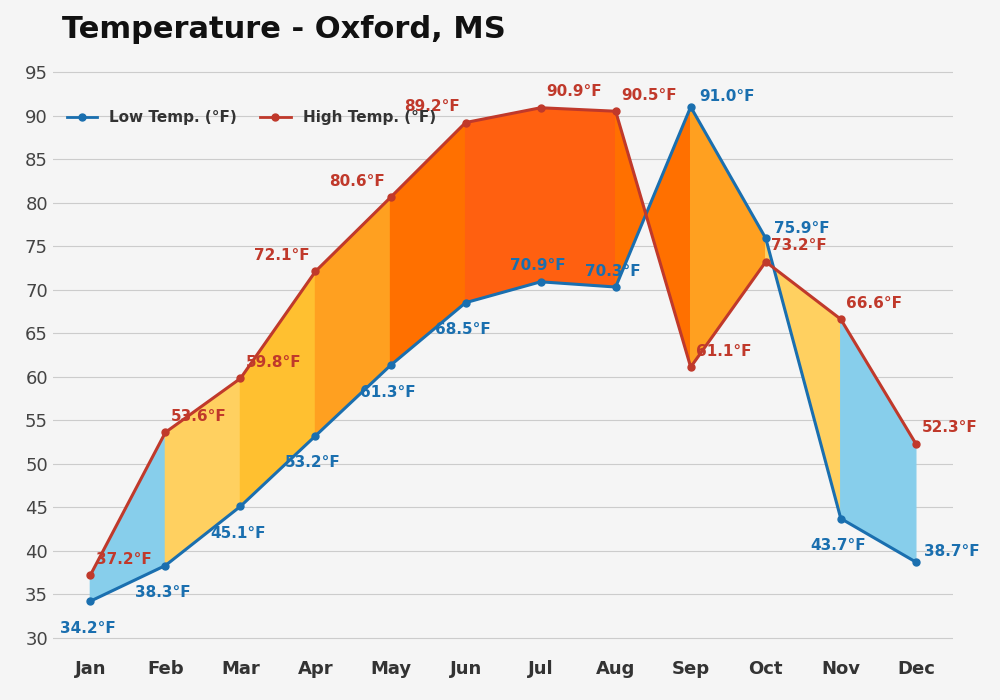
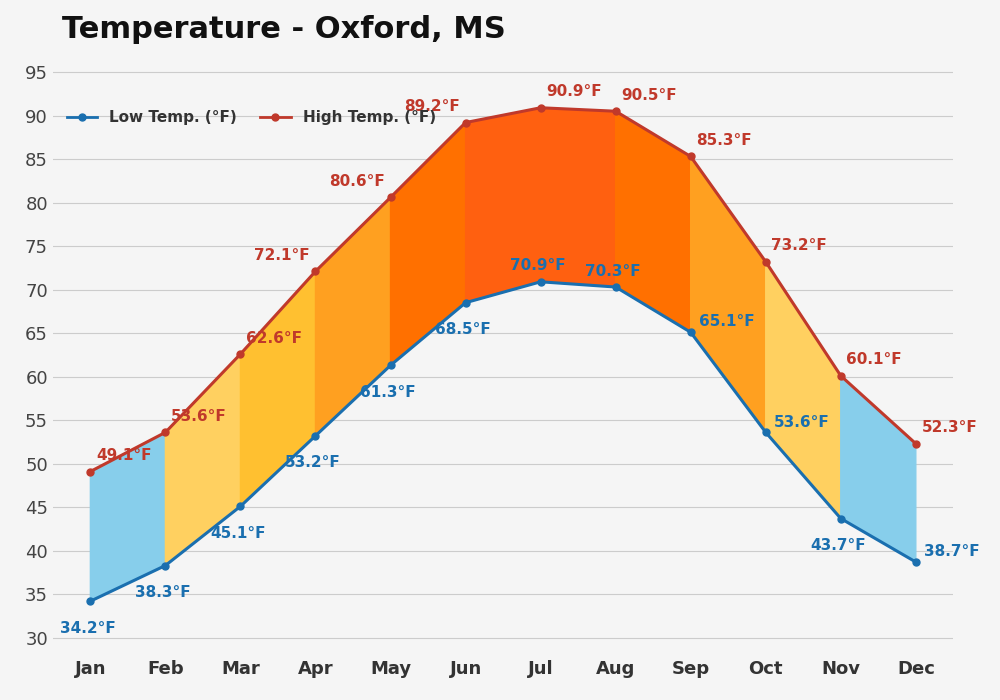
High Temp. (°F)/Jan: 37.2°F -> 49.1°F
High Temp. (°F)/Mar: 59.8°F -> 62.6°F
Low Temp. (°F)/Sep: 91.0°F -> 65.1°F
High Temp. (°F)/Sep: 61.1°F -> 85.3°F
Low Temp. (°F)/Oct: 75.9°F -> 53.6°F
High Temp. (°F)/Nov: 66.6°F -> 60.1°F
